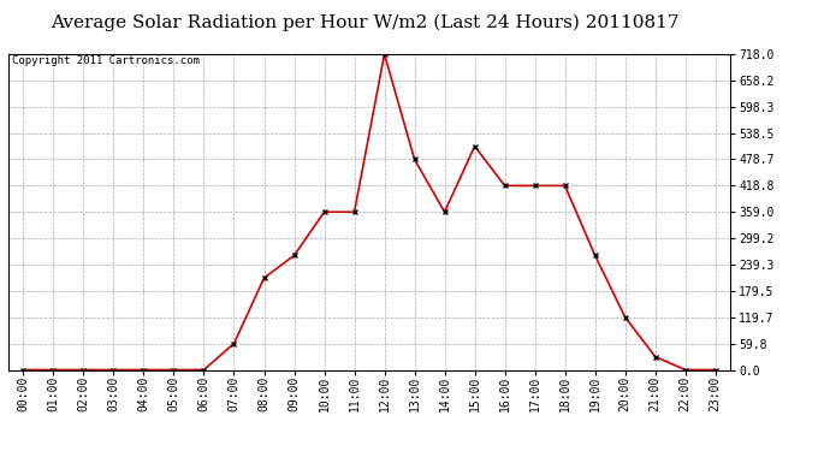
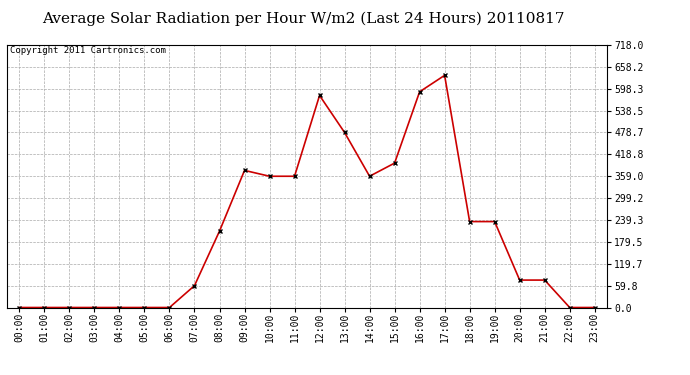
09:00: 260 -> 375
12:00: 718 -> 580
15:00: 508 -> 395
16:00: 419 -> 590
17:00: 419 -> 635
18:00: 419 -> 235
19:00: 260 -> 235
20:00: 120 -> 75
21:00: 30 -> 75
